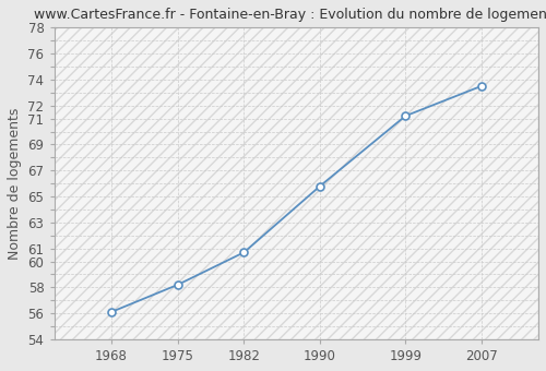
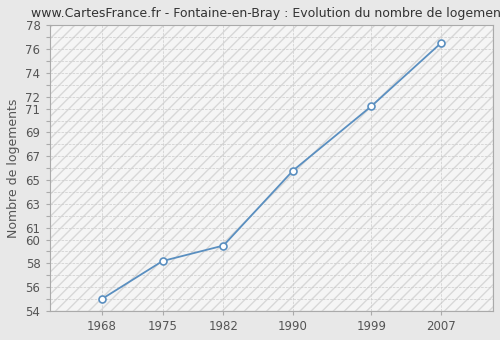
1968: 56.1 -> 55.0
1982: 60.7 -> 59.5
2007: 73.5 -> 76.5
